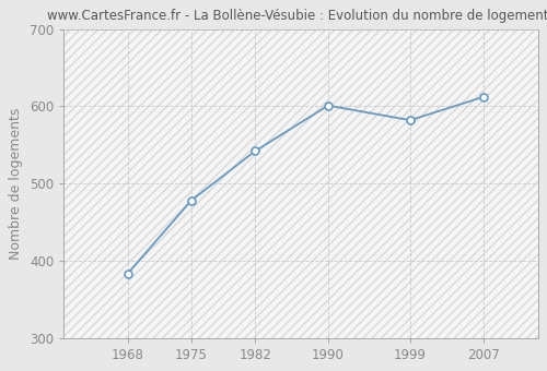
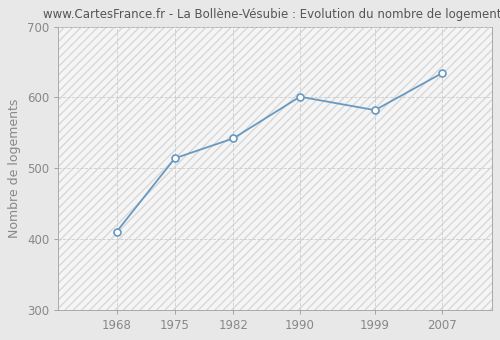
1968: 383 -> 410
1975: 478 -> 514
2007: 612 -> 634
